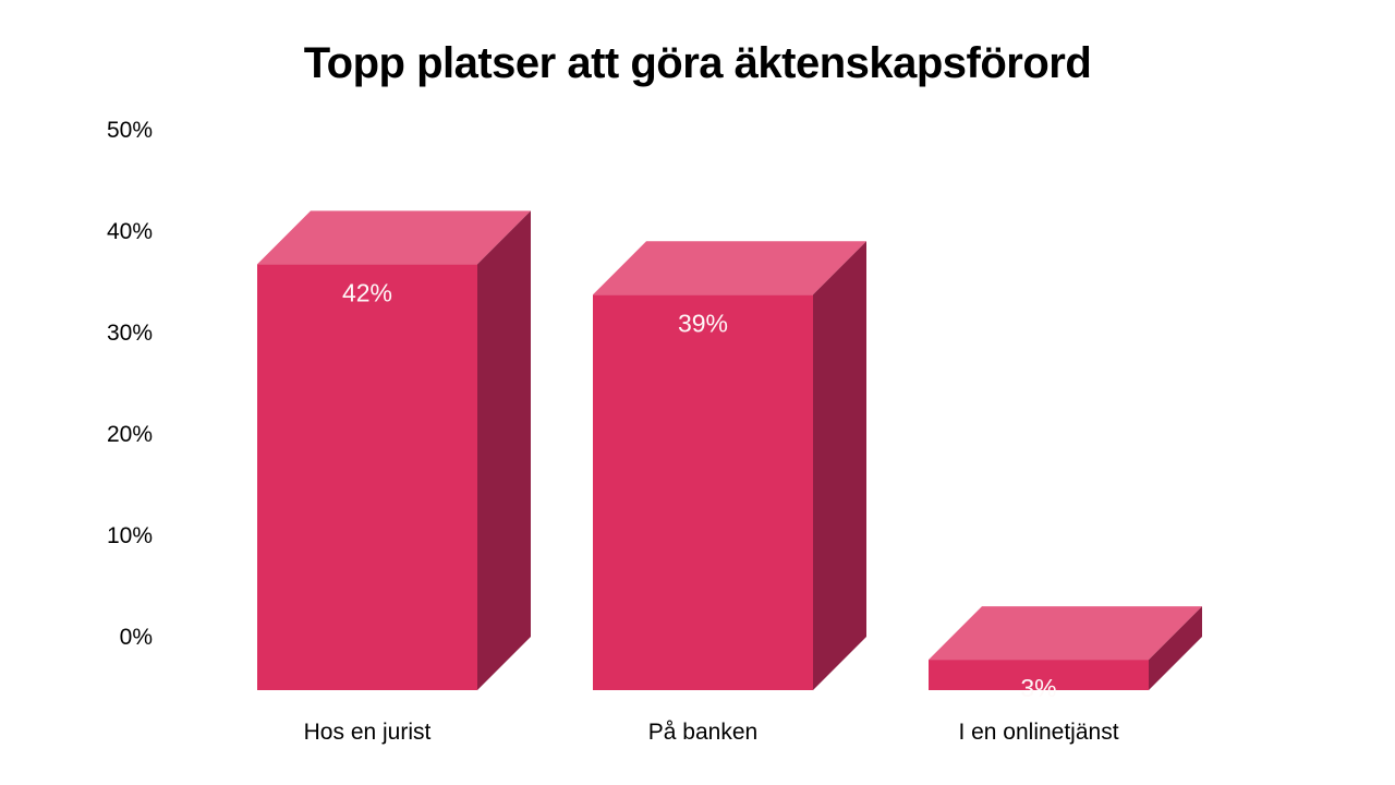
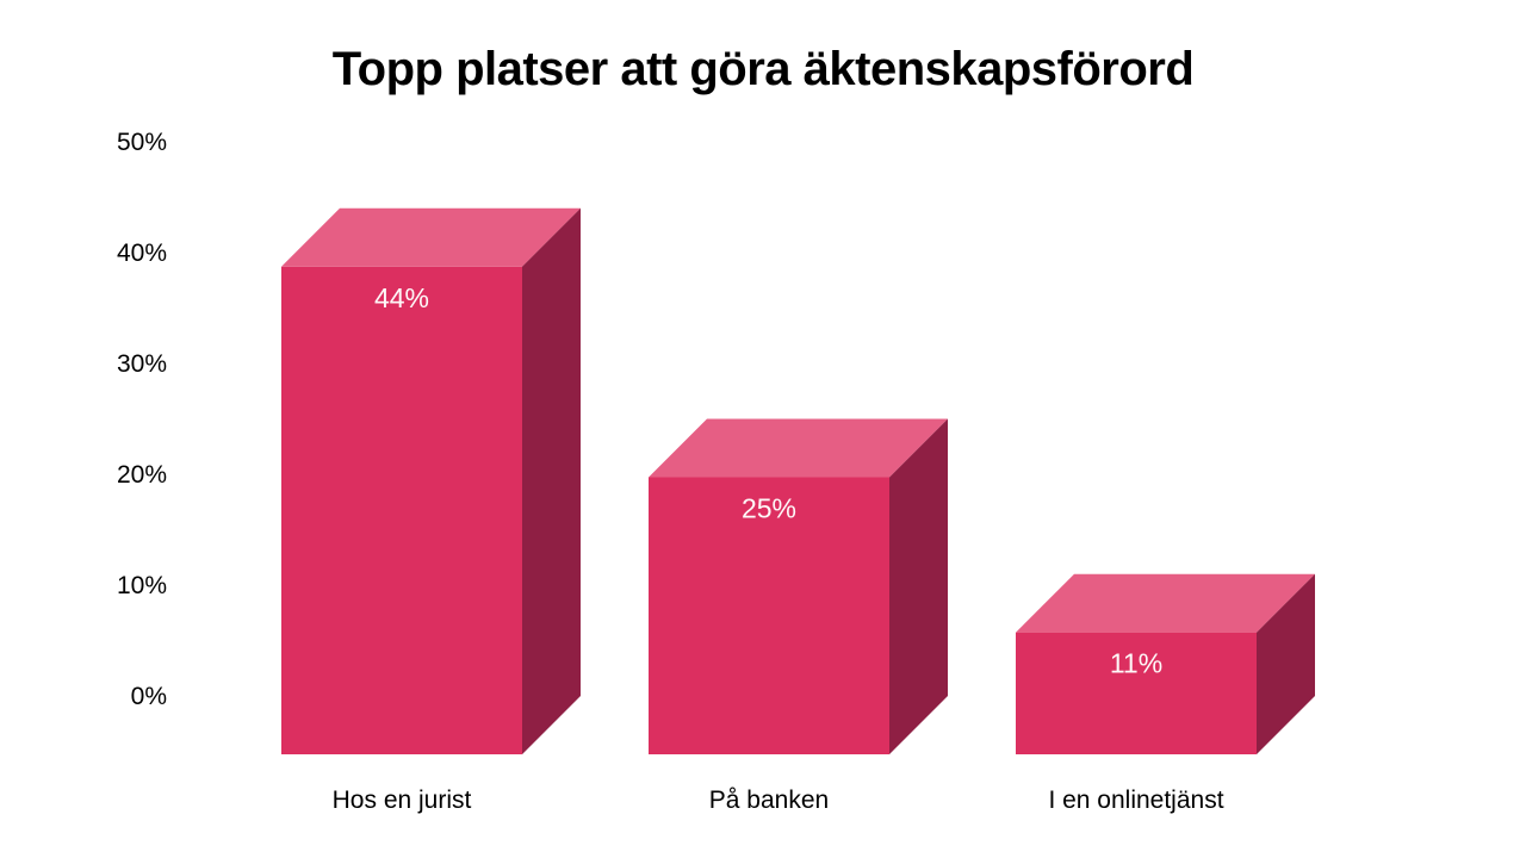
Hos en jurist: 42% -> 44%
På banken: 39% -> 25%
I en onlinetjänst: 3% -> 11%
